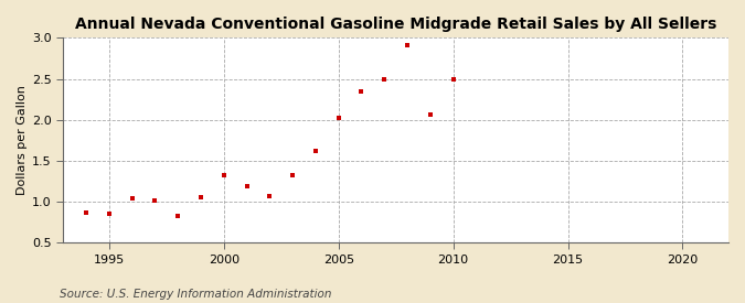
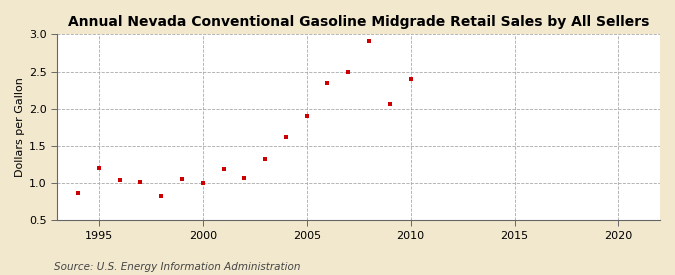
1995: 0.86 -> 1.20
2000: 1.33 -> 1.00
2005: 2.02 -> 1.90
2010: 2.50 -> 2.40
